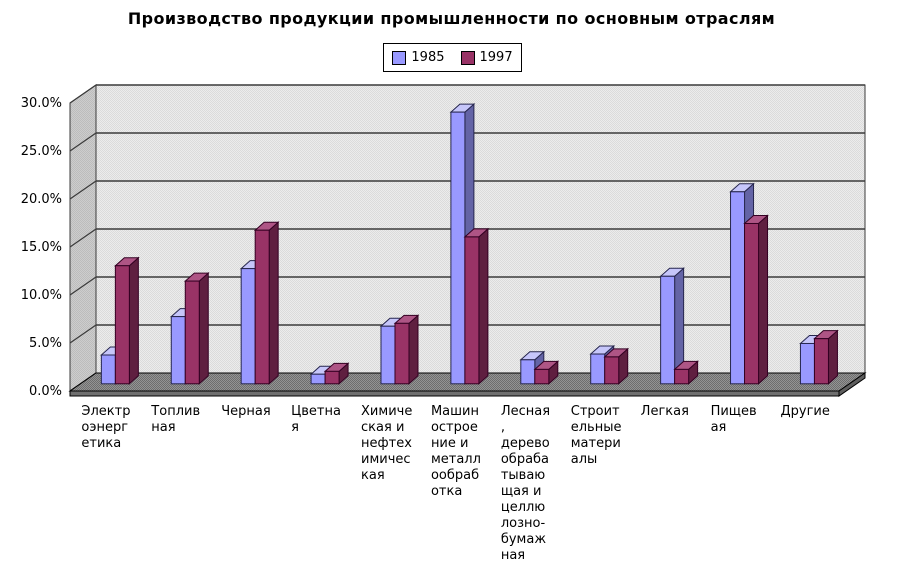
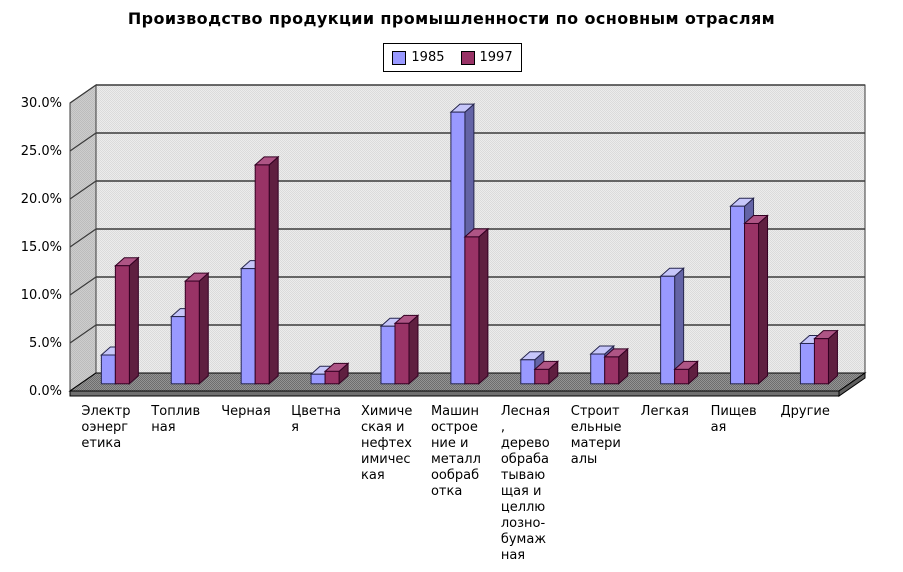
1997/Черная: 16% -> 23%
1985/Пищевая: 20% -> 18%
